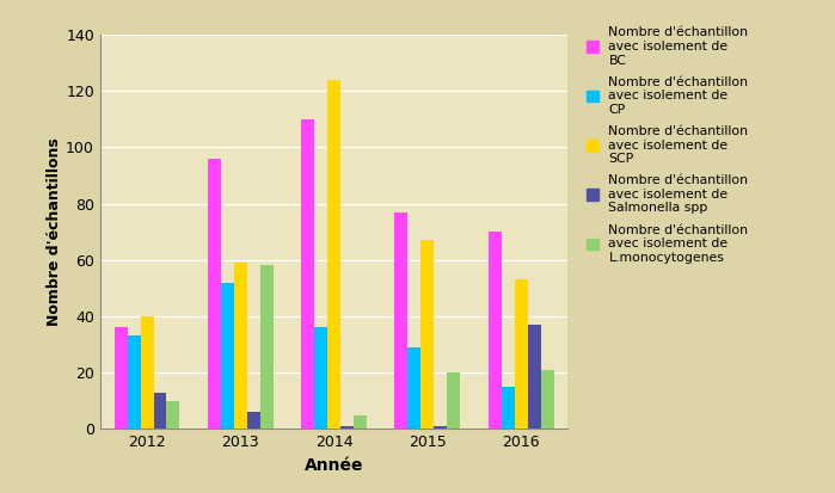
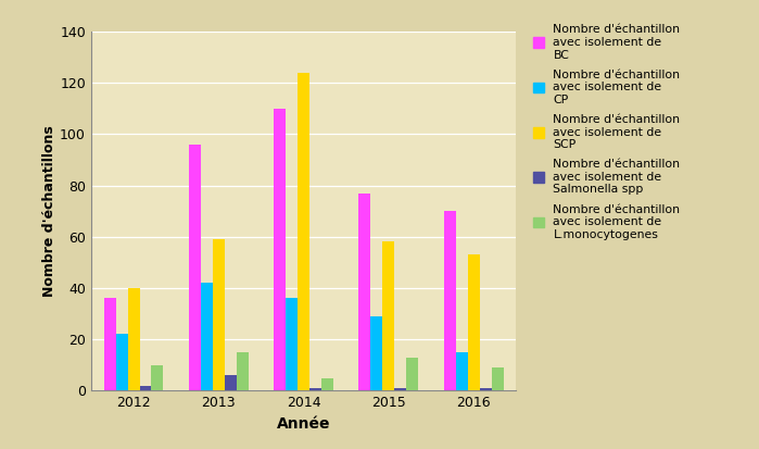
Nombre d'échantillon avec isolement de CP/2012: 33 -> 22
Nombre d'échantillon avec isolement de Salmonella spp/2012: 13 -> 2
Nombre d'échantillon avec isolement de CP/2013: 52 -> 42
Nombre d'échantillon avec isolement de L.monocytogenes/2013: 58 -> 15
Nombre d'échantillon avec isolement de SCP/2015: 67 -> 58
Nombre d'échantillon avec isolement de L.monocytogenes/2015: 20 -> 13
Nombre d'échantillon avec isolement de Salmonella spp/2016: 37 -> 1
Nombre d'échantillon avec isolement de L.monocytogenes/2016: 21 -> 9
